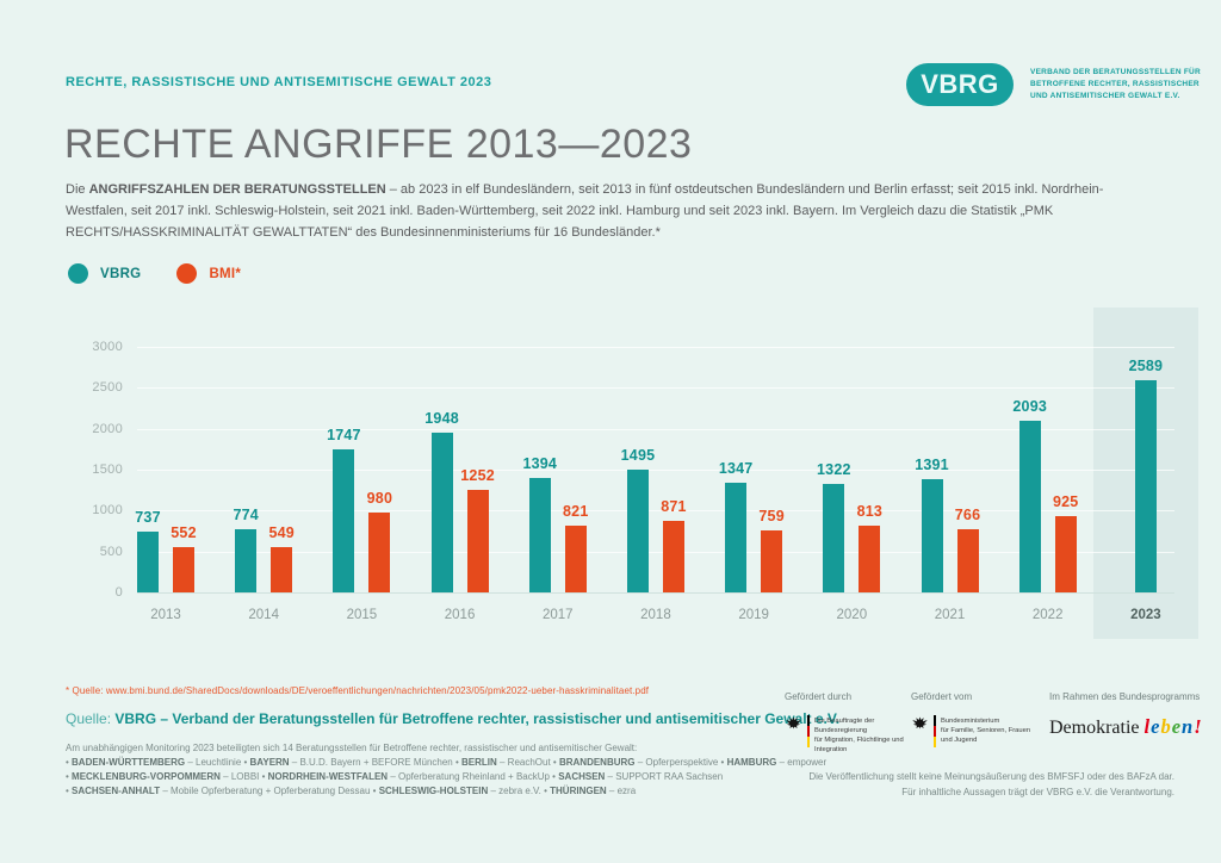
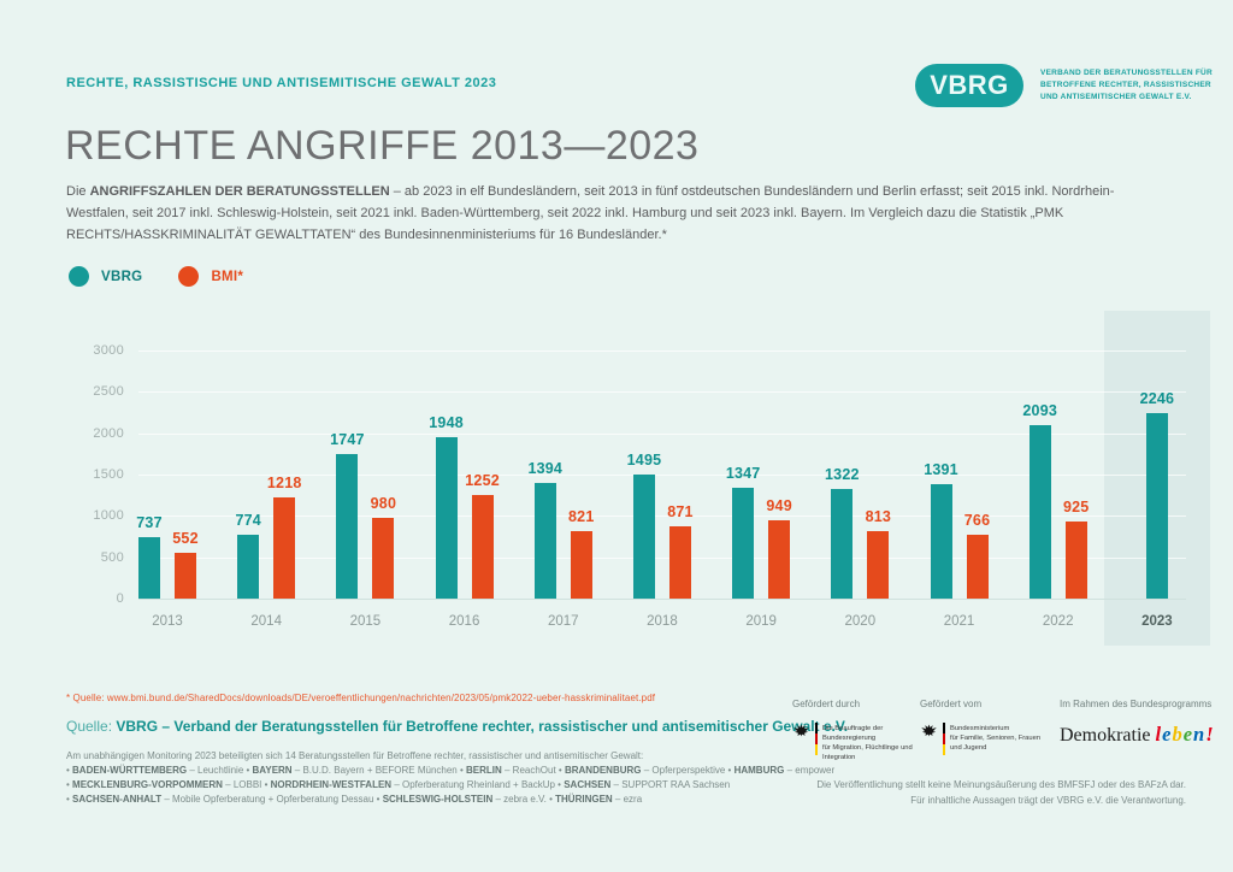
BMI*/2014: 549 -> 1218
BMI*/2019: 759 -> 949
VBRG/2023: 2589 -> 2246
